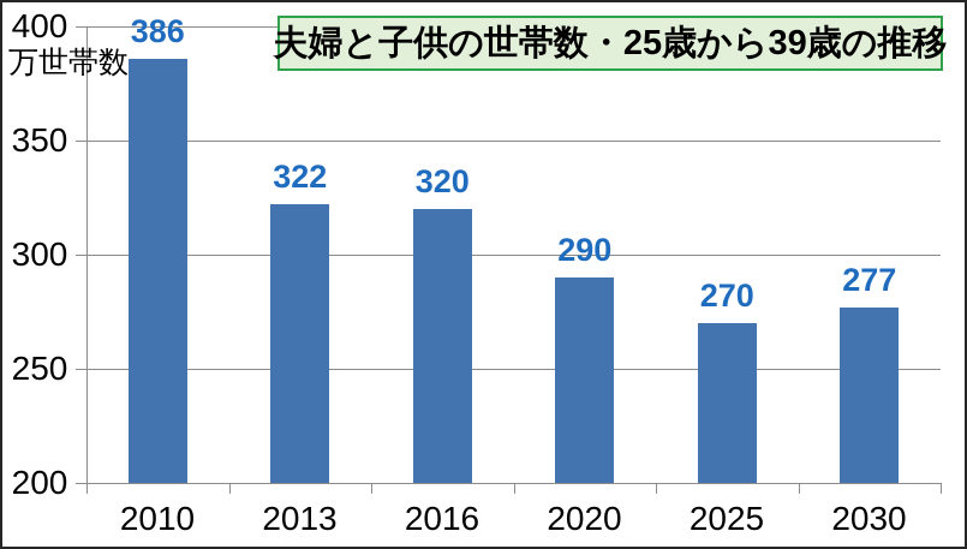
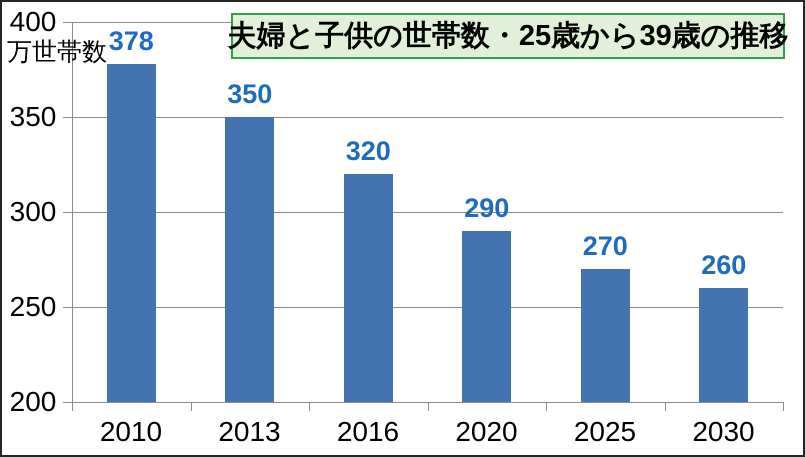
2010: 386 -> 378
2013: 322 -> 350
2030: 277 -> 260
